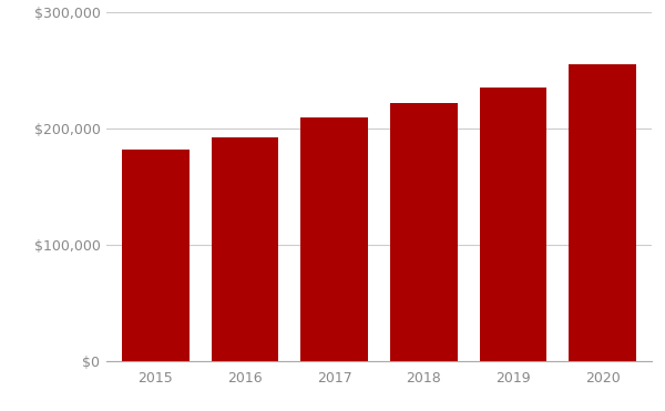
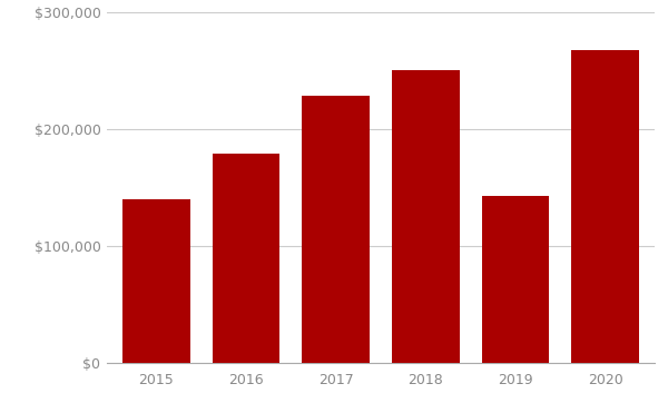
2015: $182,000 -> $140,000
2016: $193,000 -> $179,000
2017: $210,000 -> $229,000
2018: $222,000 -> $251,000
2019: $235,000 -> $143,000
2020: $255,000 -> $268,000
